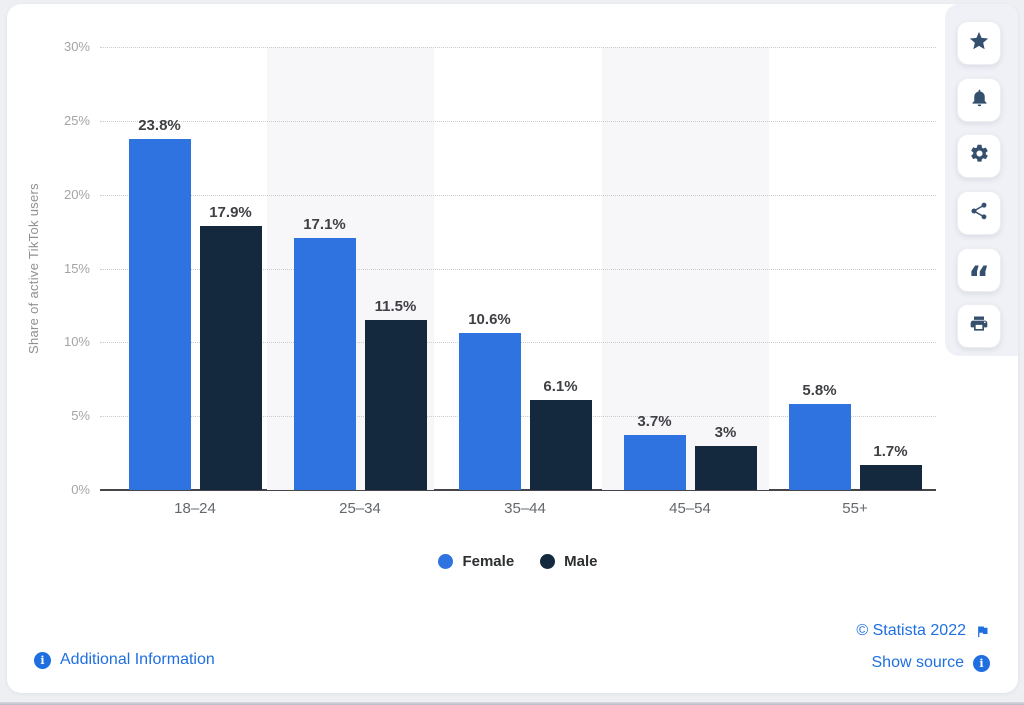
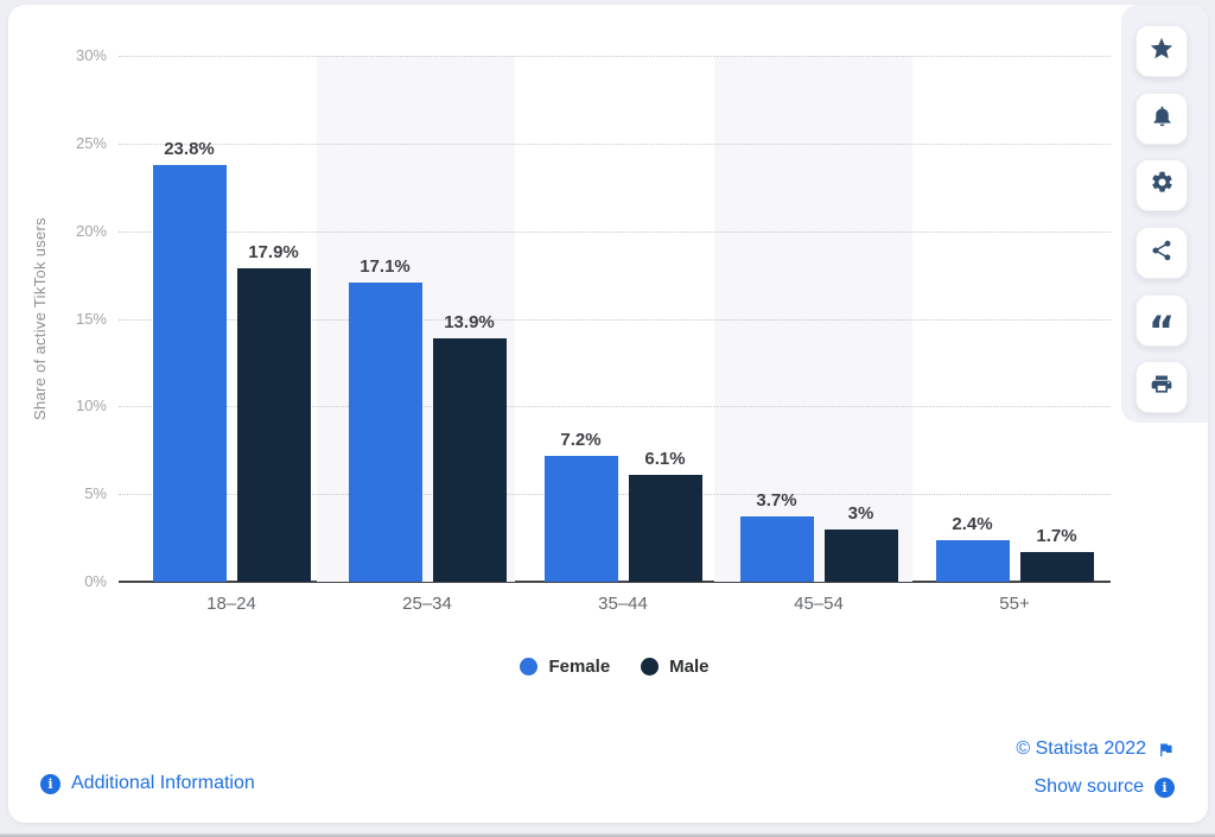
Male/25–34: 11.5% -> 13.9%
Female/35–44: 10.6% -> 7.2%
Female/55+: 5.8% -> 2.4%
